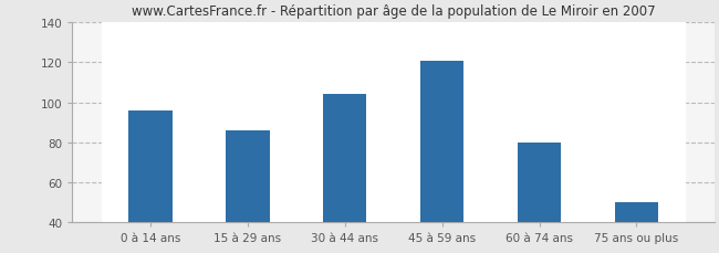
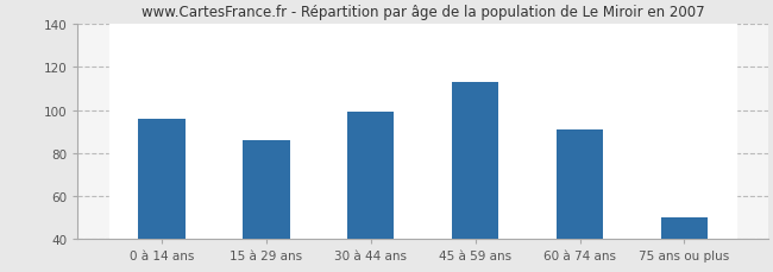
30 à 44 ans: 104 -> 99
45 à 59 ans: 121 -> 113
60 à 74 ans: 80 -> 91
